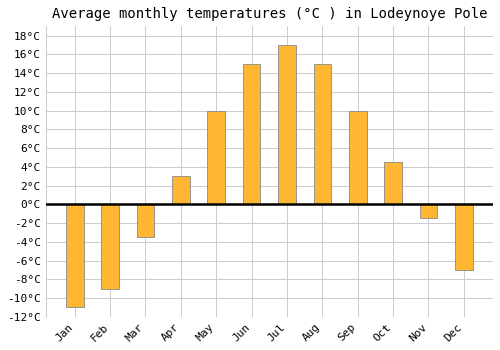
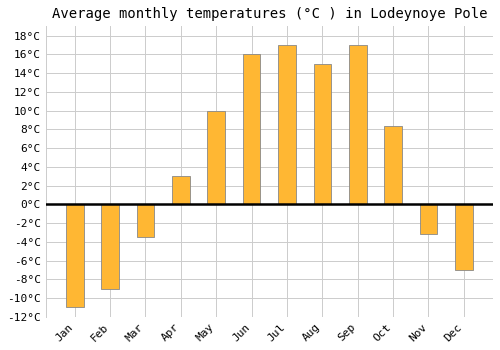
Jun: 15.0°C -> 16.0°C
Sep: 10.0°C -> 17.0°C
Oct: 4.5°C -> 8.4°C
Nov: -1.5°C -> -3.2°C
